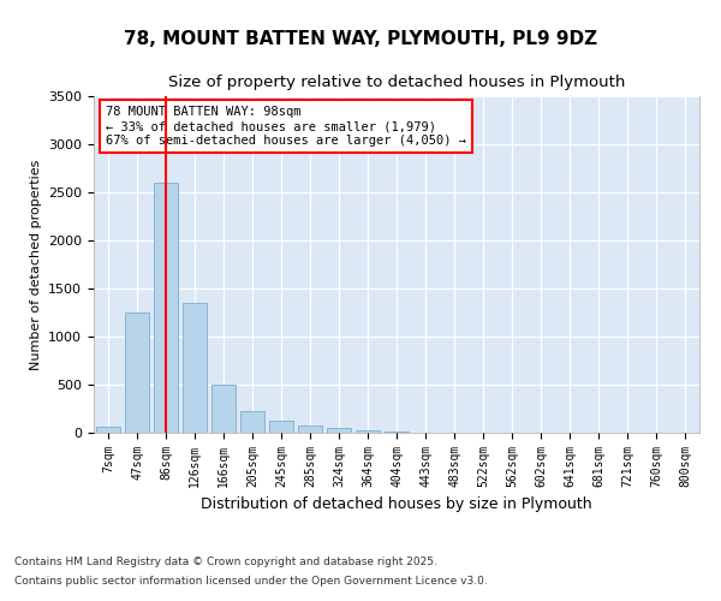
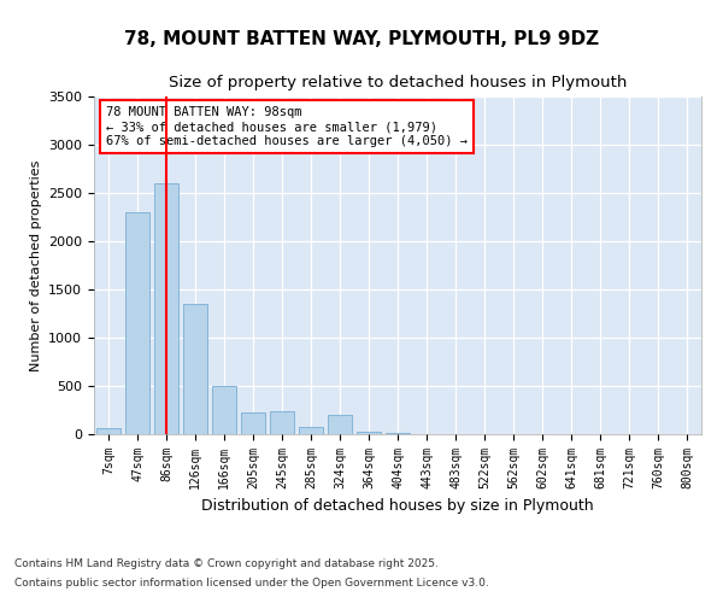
47sqm: 1250 -> 2300
245sqm: 130 -> 240
324sqm: 50 -> 200
